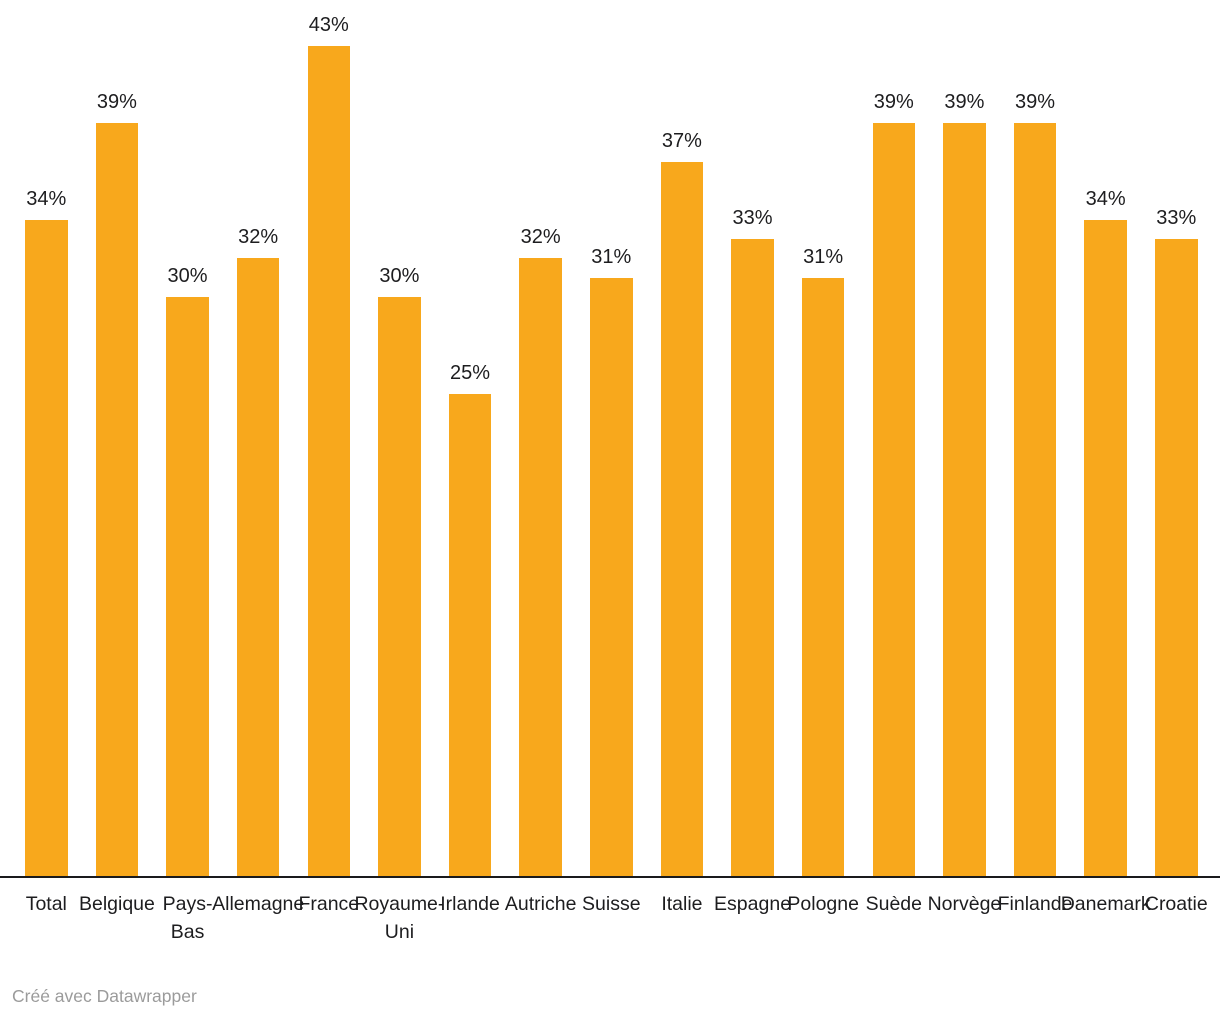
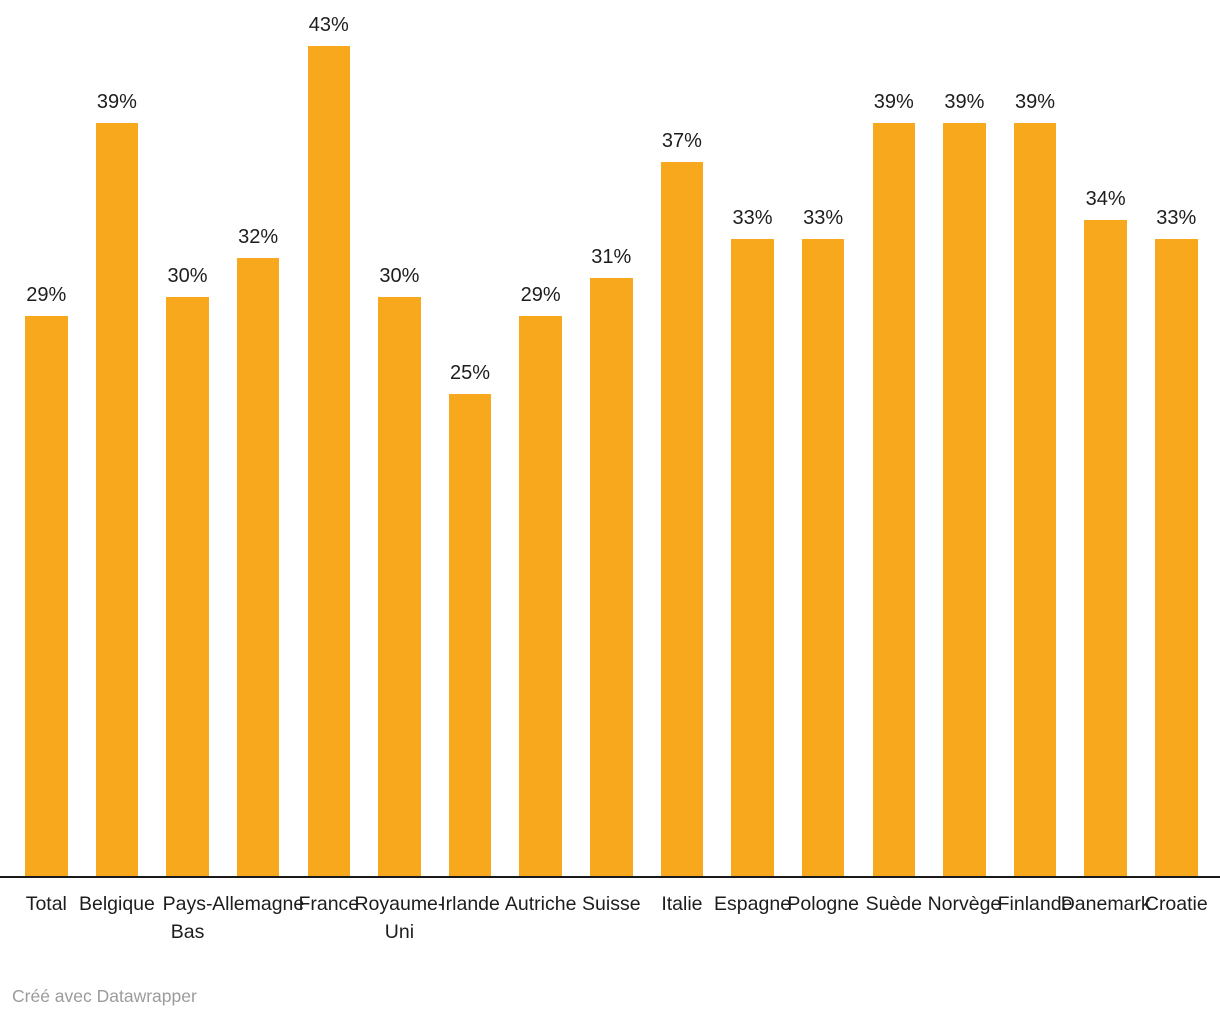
Total: 34% -> 29%
Autriche: 32% -> 29%
Pologne: 31% -> 33%
